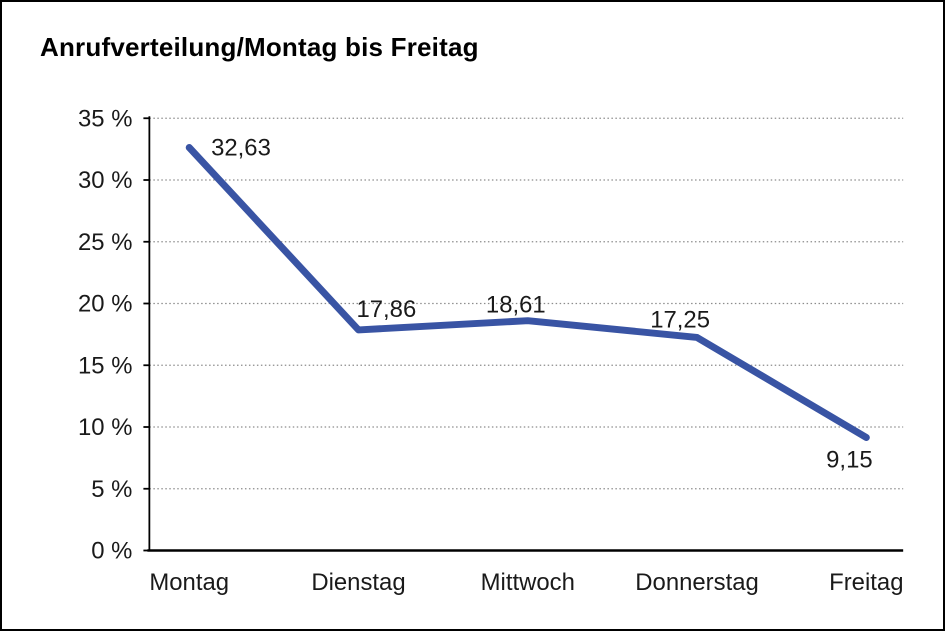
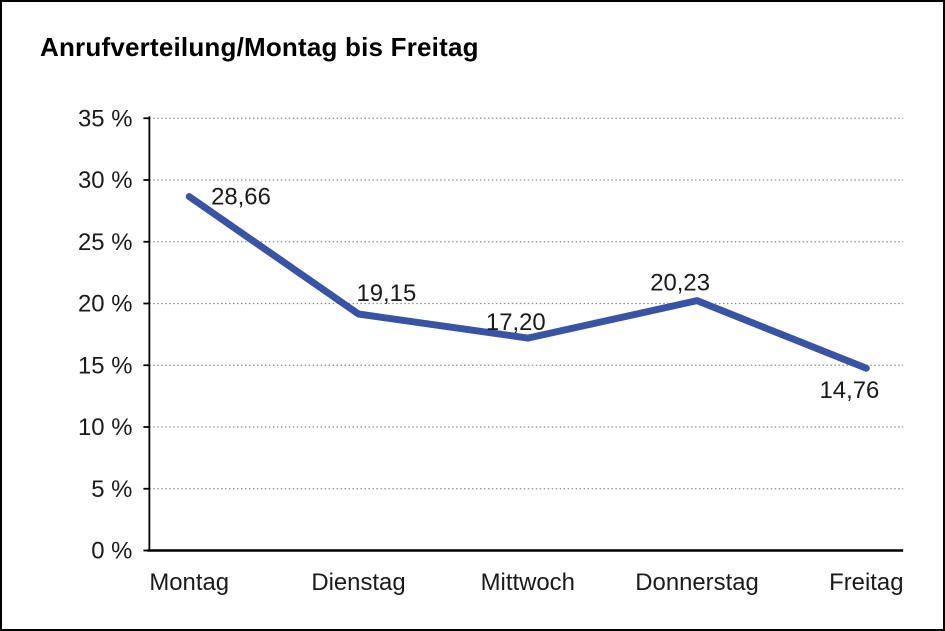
Montag: 32,63 -> 28,66
Dienstag: 17,86 -> 19,15
Mittwoch: 18,61 -> 17,20
Donnerstag: 17,25 -> 20,23
Freitag: 9,15 -> 14,76
